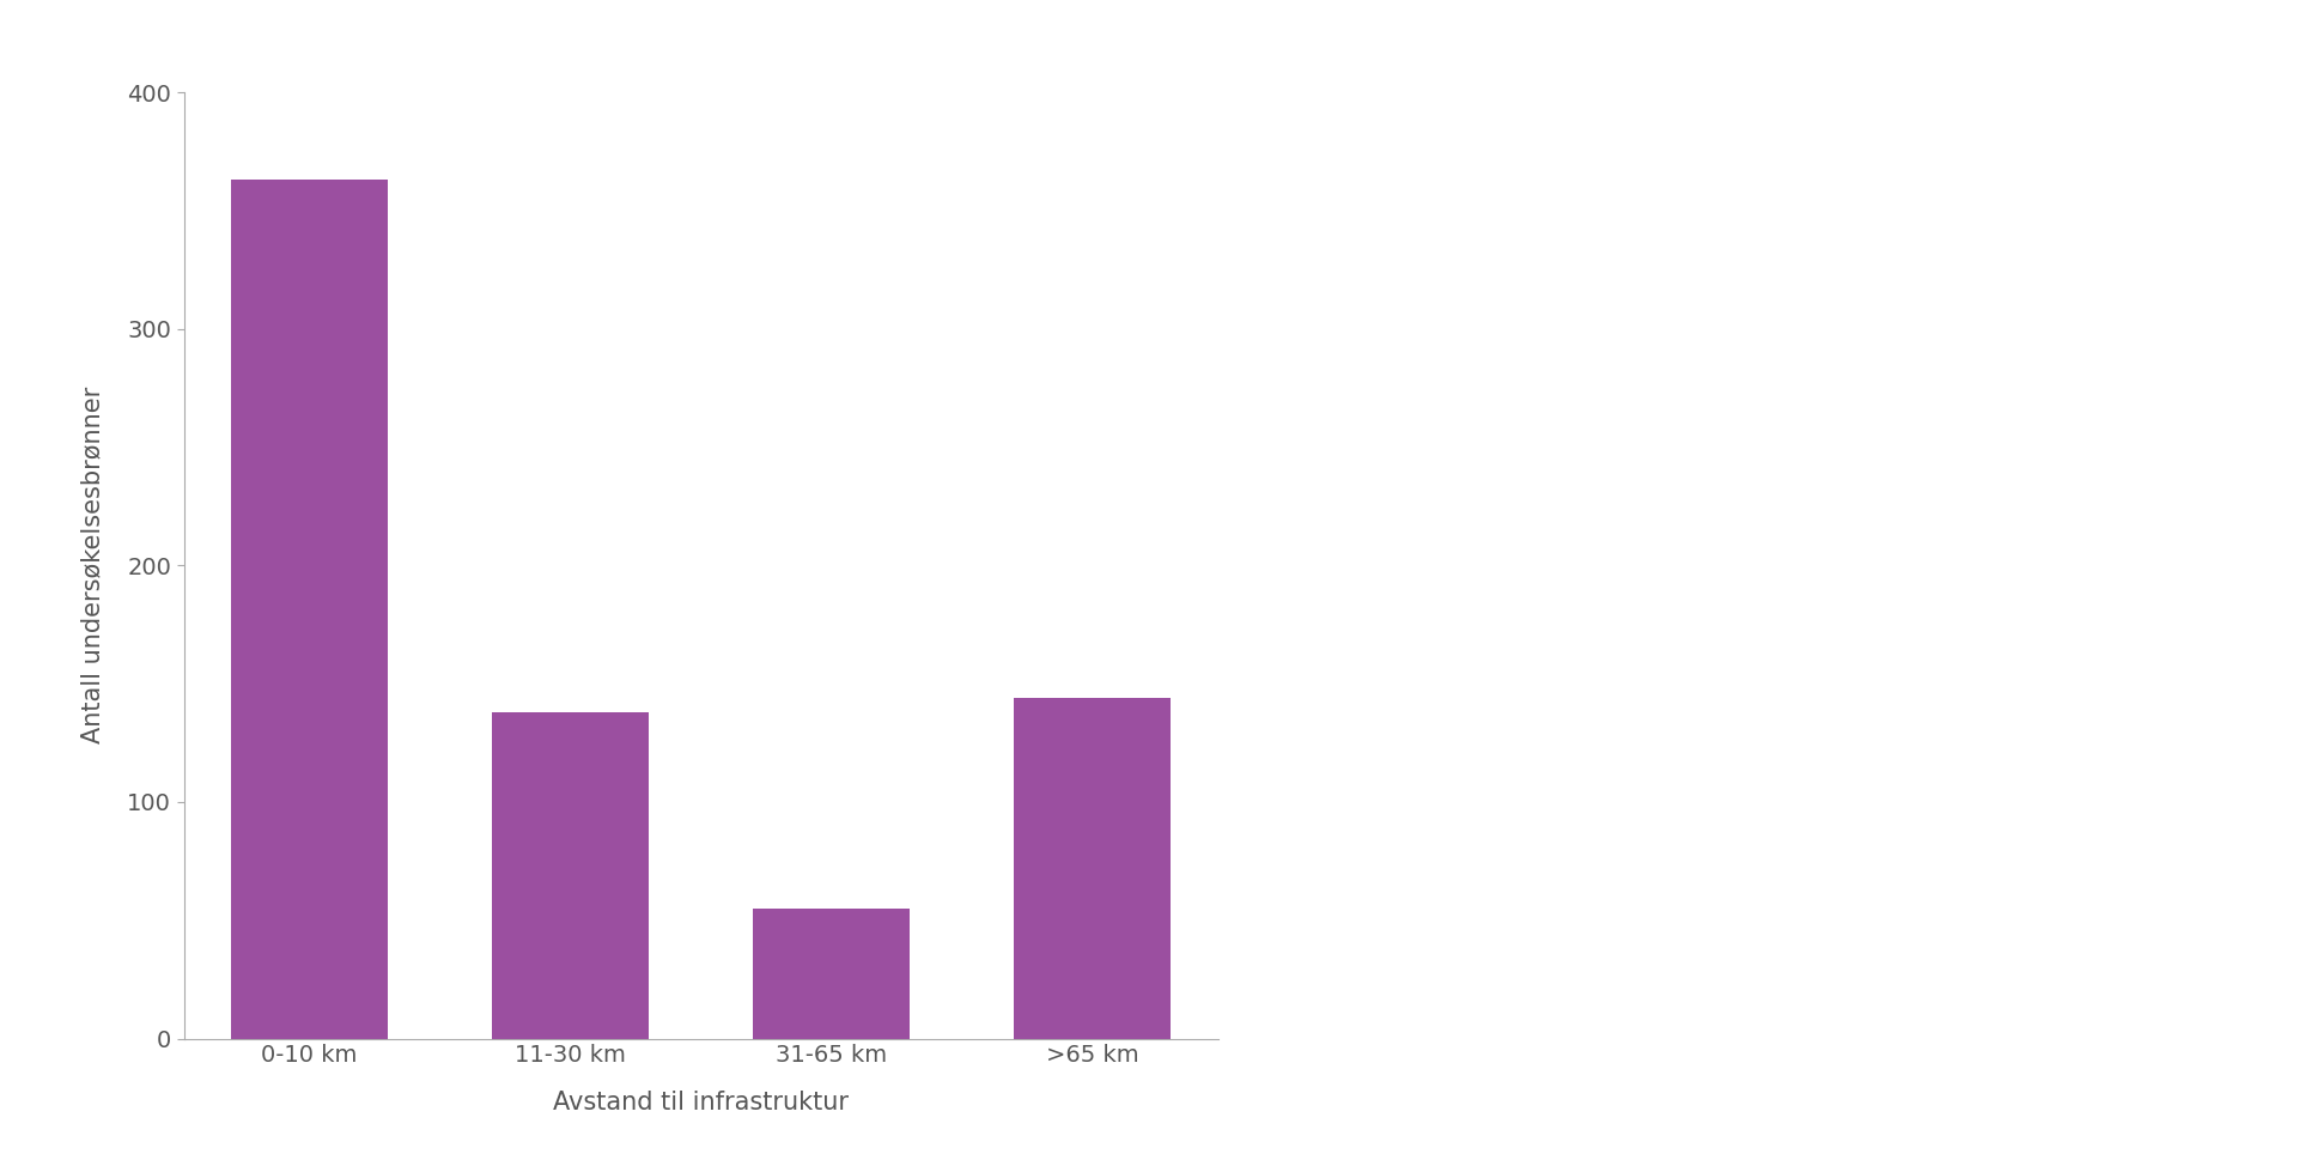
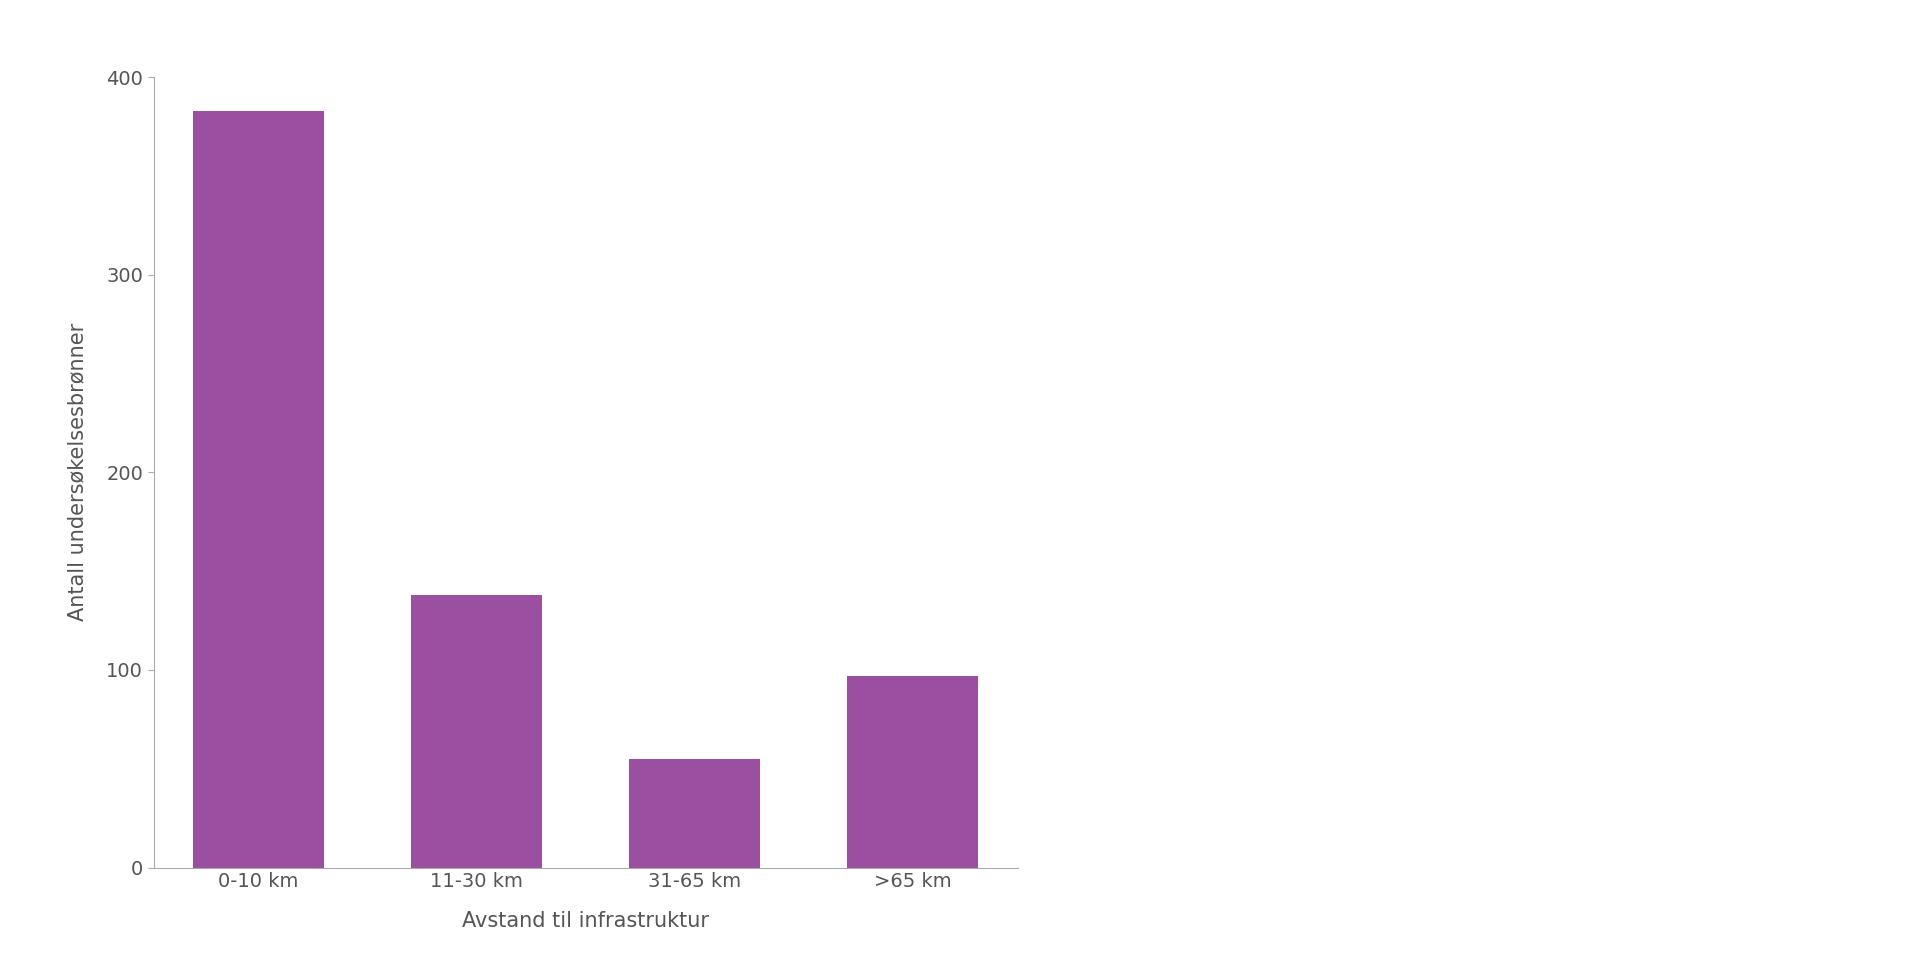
0-10 km: 363 -> 383
>65 km: 144 -> 97
